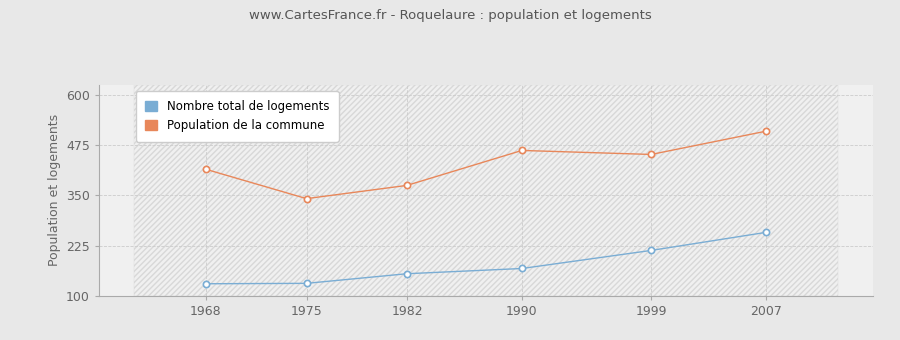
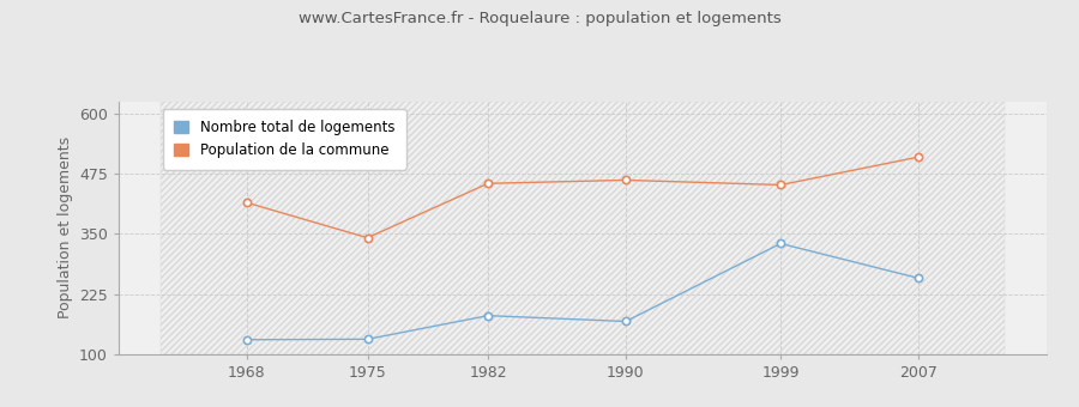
Nombre total de logements/1982: 155 -> 180
Population de la commune/1982: 375 -> 455
Nombre total de logements/1999: 213 -> 330
